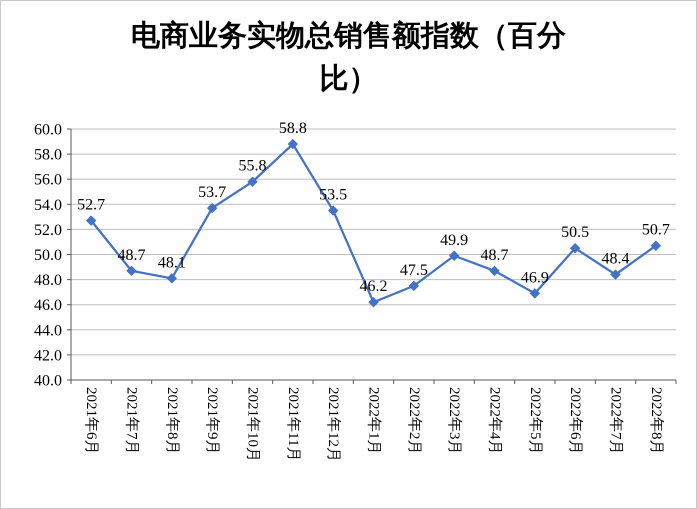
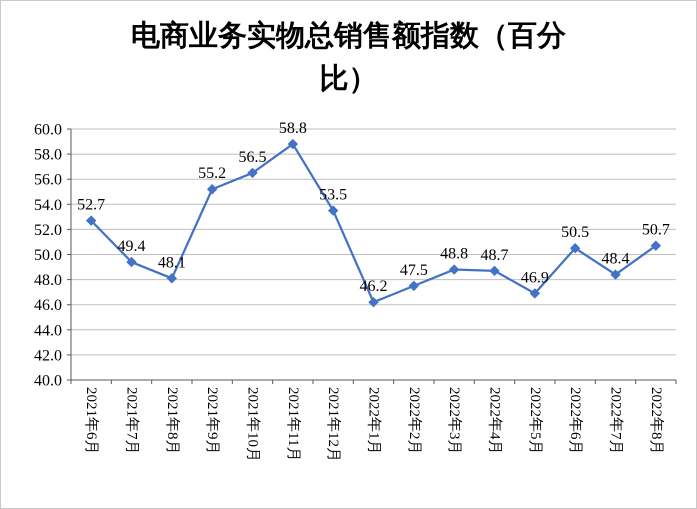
2021年7月: 48.7 -> 49.4
2021年9月: 53.7 -> 55.2
2021年10月: 55.8 -> 56.5
2022年3月: 49.9 -> 48.8
